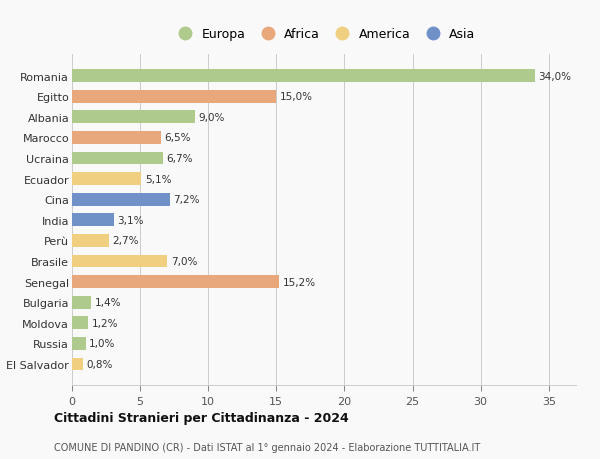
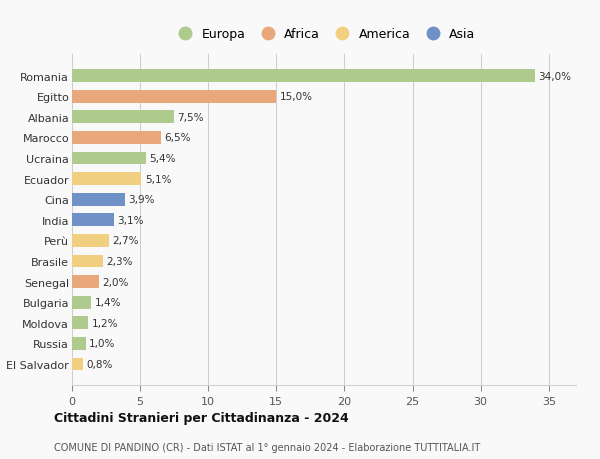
Albania: 9,0% -> 7,5%
Ucraina: 6,7% -> 5,4%
Cina: 7,2% -> 3,9%
Brasile: 7,0% -> 2,3%
Senegal: 15,2% -> 2,0%
